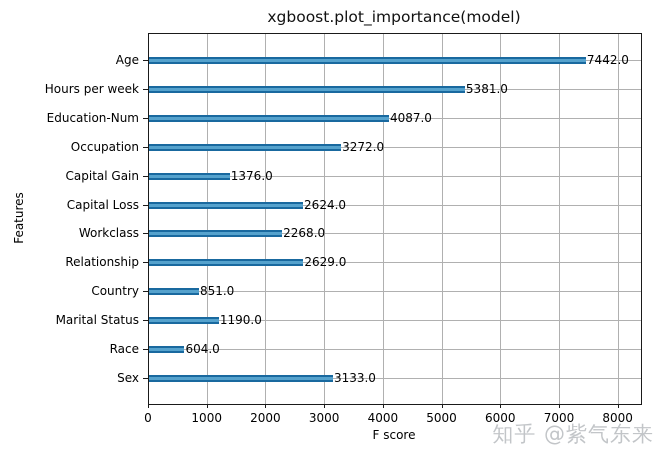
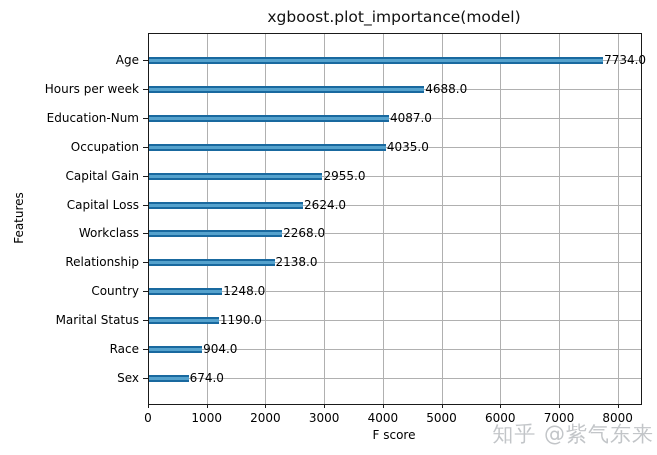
Age: 7442.0 -> 7734.0
Hours per week: 5381.0 -> 4688.0
Occupation: 3272.0 -> 4035.0
Capital Gain: 1376.0 -> 2955.0
Relationship: 2629.0 -> 2138.0
Country: 851.0 -> 1248.0
Race: 604.0 -> 904.0
Sex: 3133.0 -> 674.0
